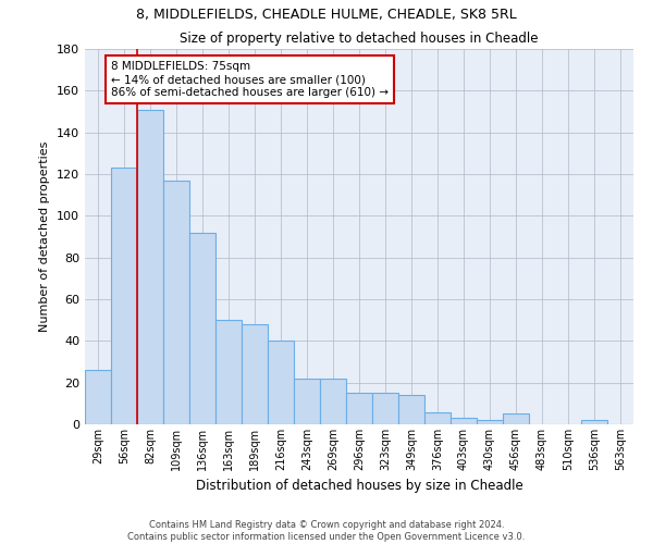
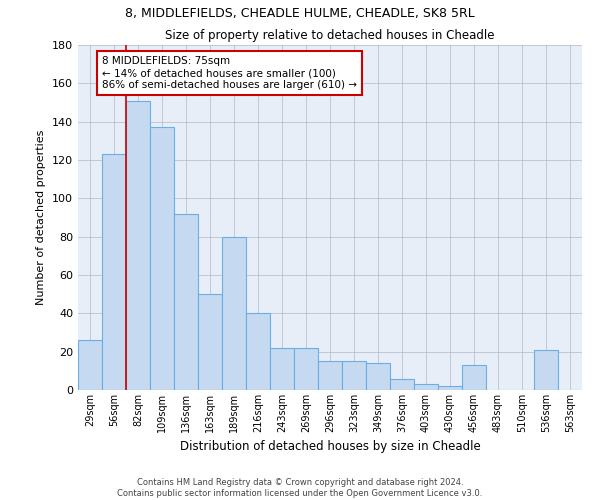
109sqm: 117 -> 137
189sqm: 48 -> 80
456sqm: 5 -> 13
536sqm: 2 -> 21
